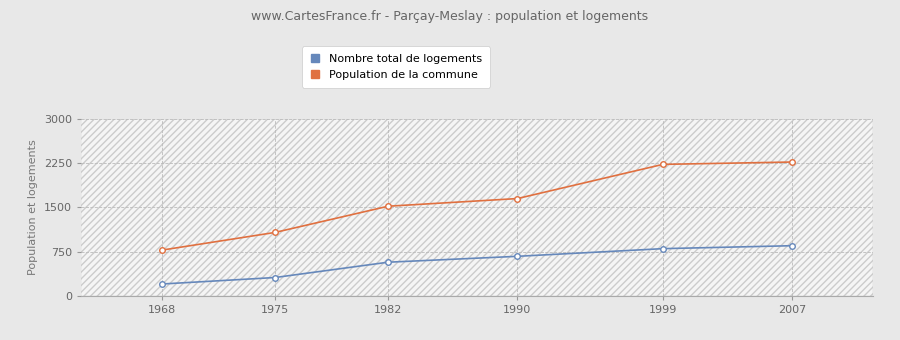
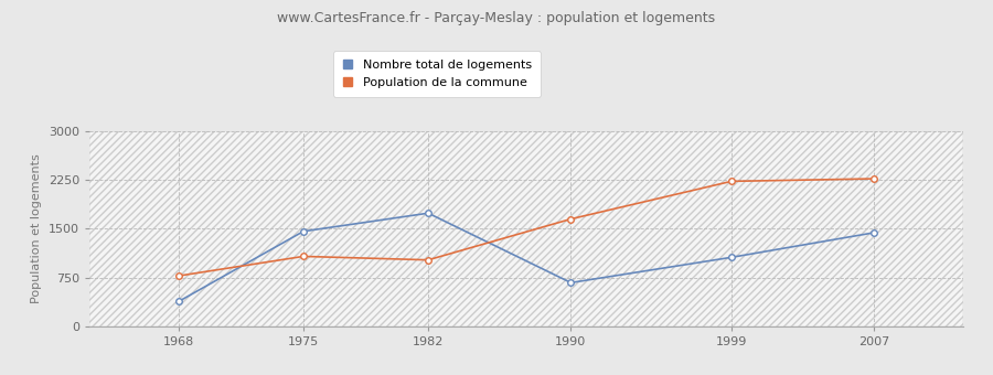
Nombre total de logements/1968: 200 -> 380
Nombre total de logements/1975: 310 -> 1460
Nombre total de logements/1982: 570 -> 1740
Population de la commune/1982: 1520 -> 1020
Nombre total de logements/1999: 800 -> 1060
Nombre total de logements/2007: 850 -> 1440
